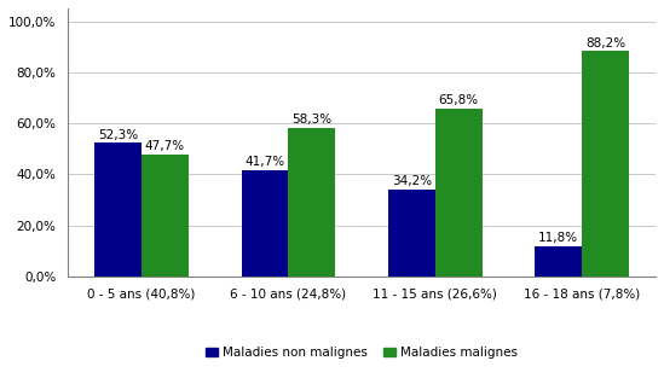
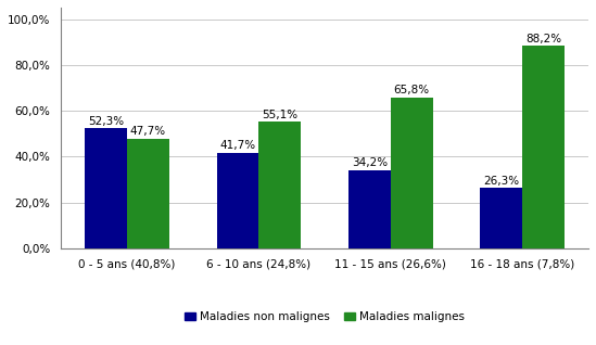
Maladies malignes/6 - 10 ans (24,8%): 58,3% -> 55,1%
Maladies non malignes/16 - 18 ans (7,8%): 11,8% -> 26,3%
